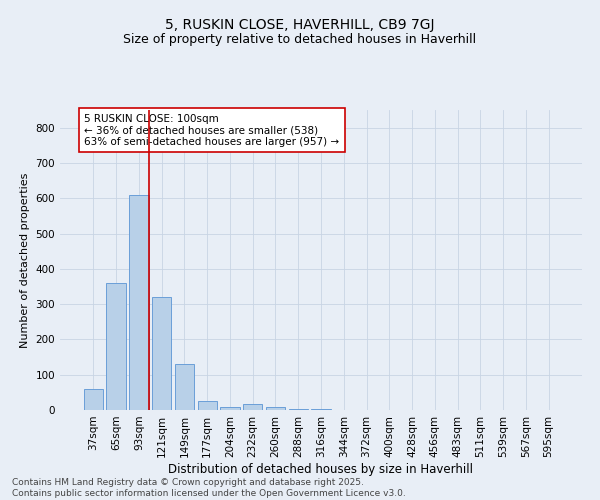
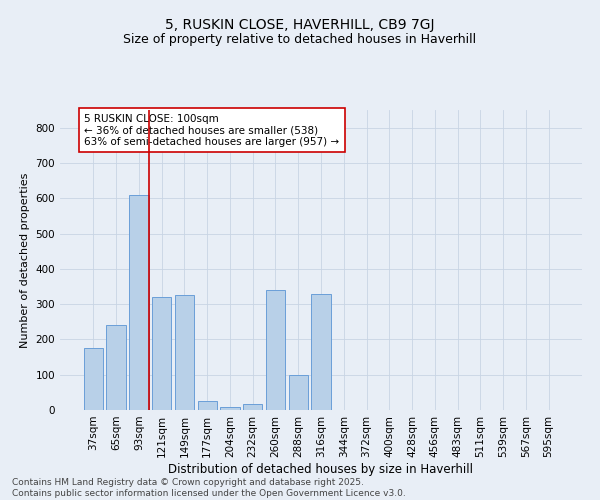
37sqm: 60 -> 175
65sqm: 360 -> 240
149sqm: 130 -> 325
260sqm: 8 -> 340
288sqm: 2 -> 100
316sqm: 2 -> 330
